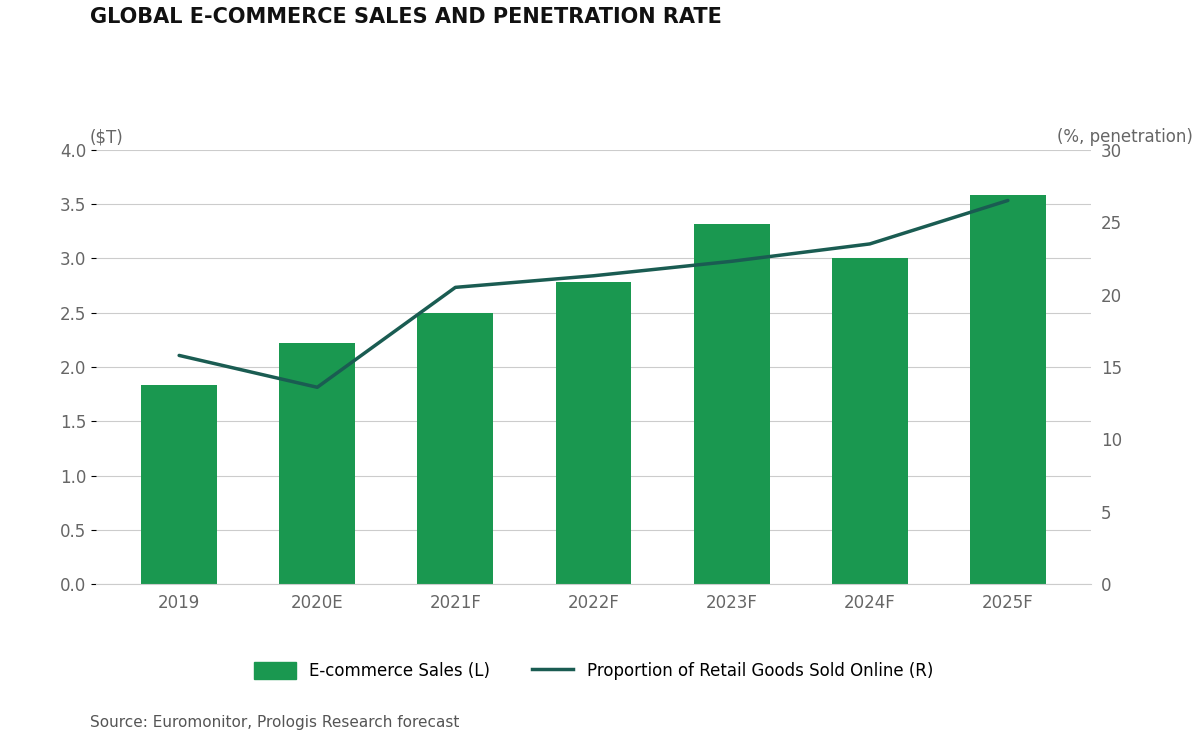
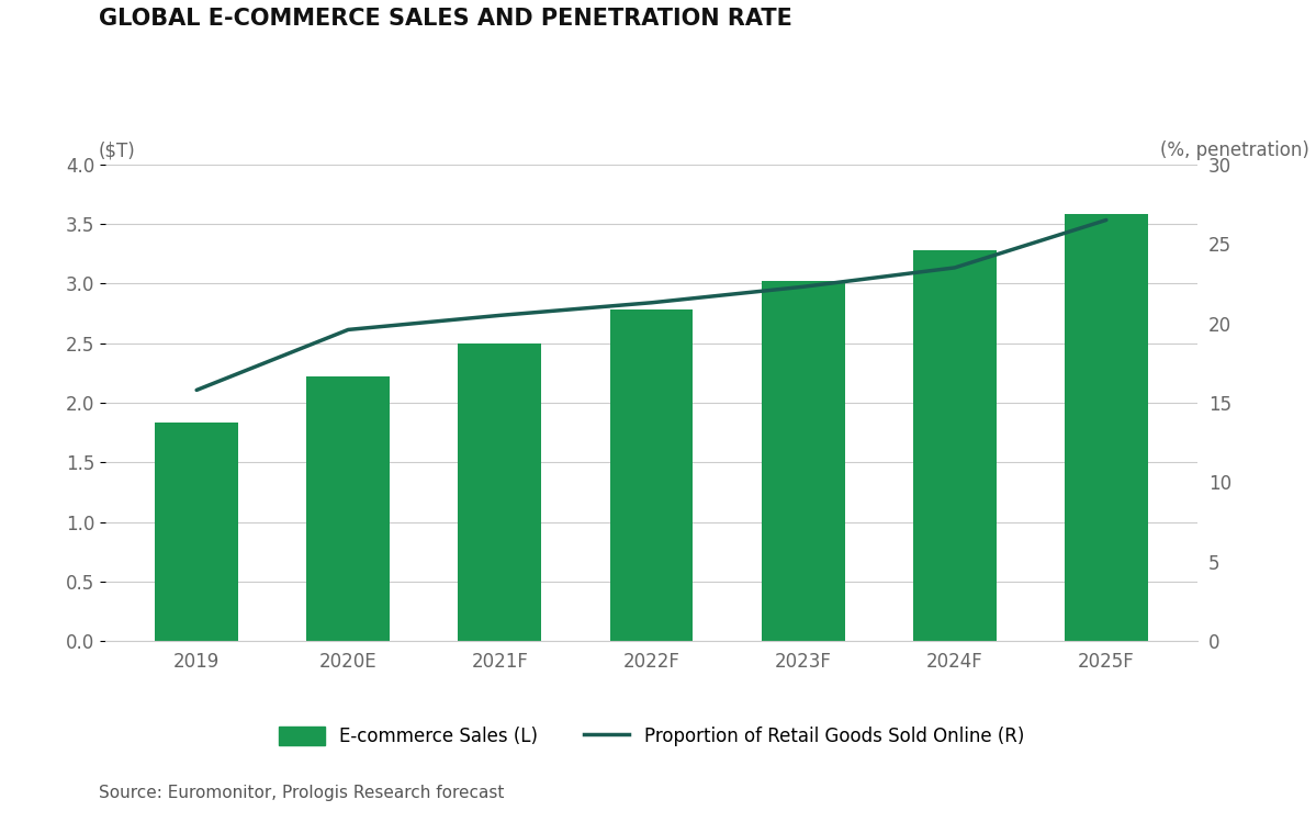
Proportion of Retail Goods Sold Online (R)/2020E: 13.6 -> 19.6
E-commerce Sales (L)/2023F: 3.32 -> 3.02
E-commerce Sales (L)/2024F: 3.00 -> 3.28
